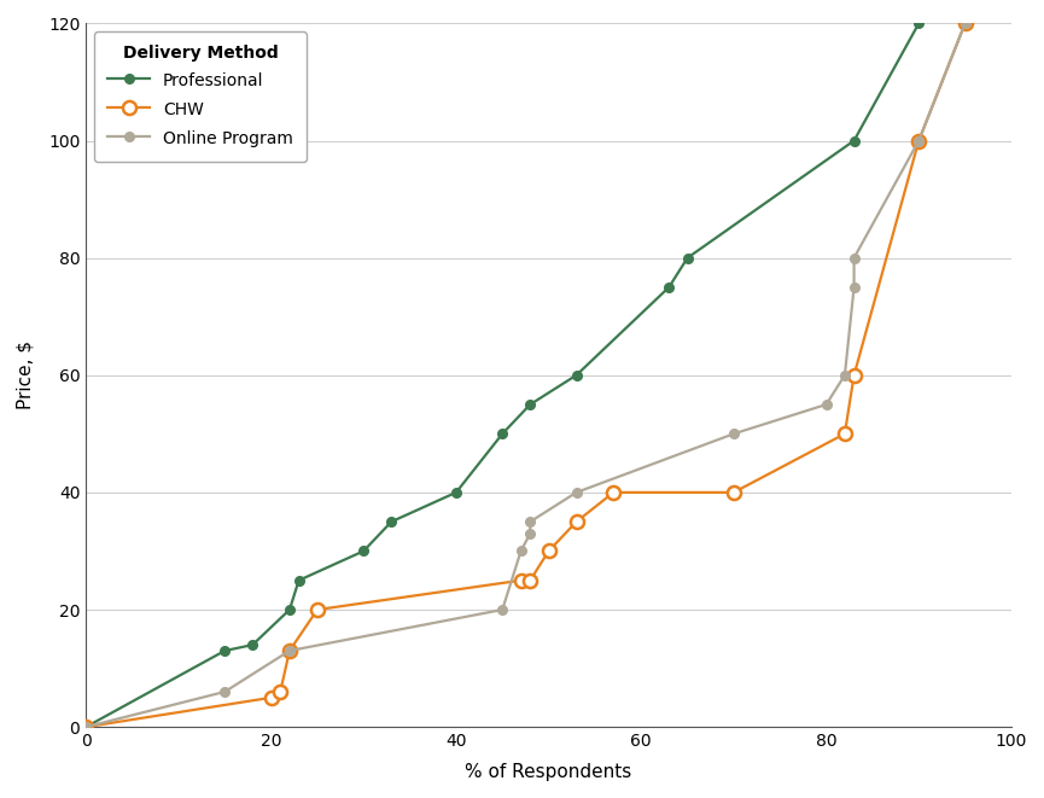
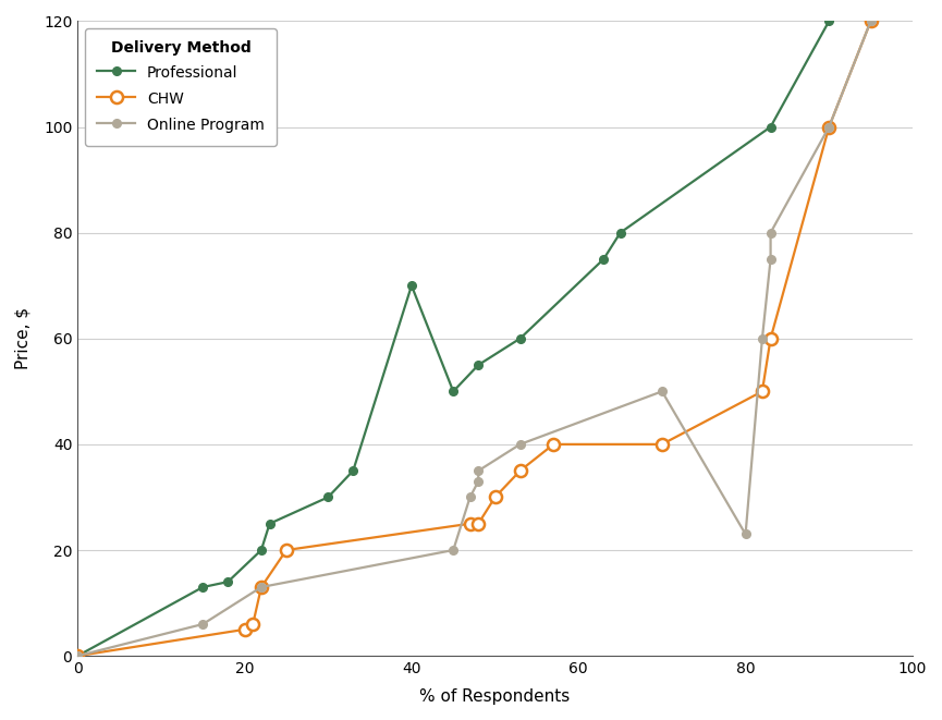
Professional/40: 40 -> 70
Online Program/80: 55 -> 23
